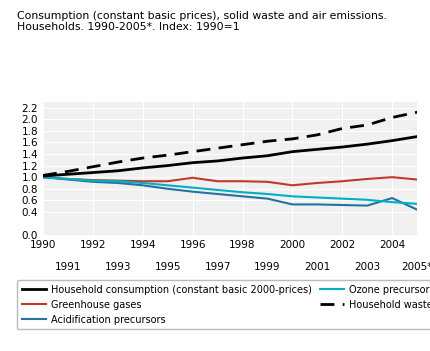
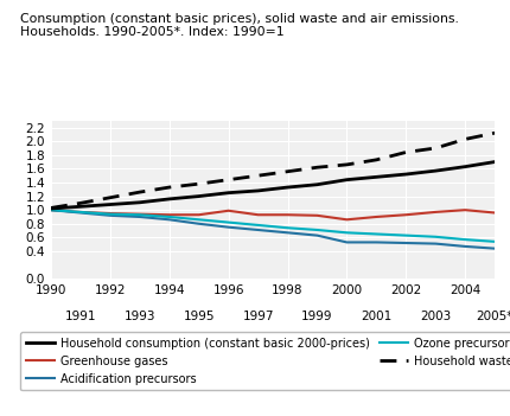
Acidification precursors/2004: 0.64 -> 0.47
